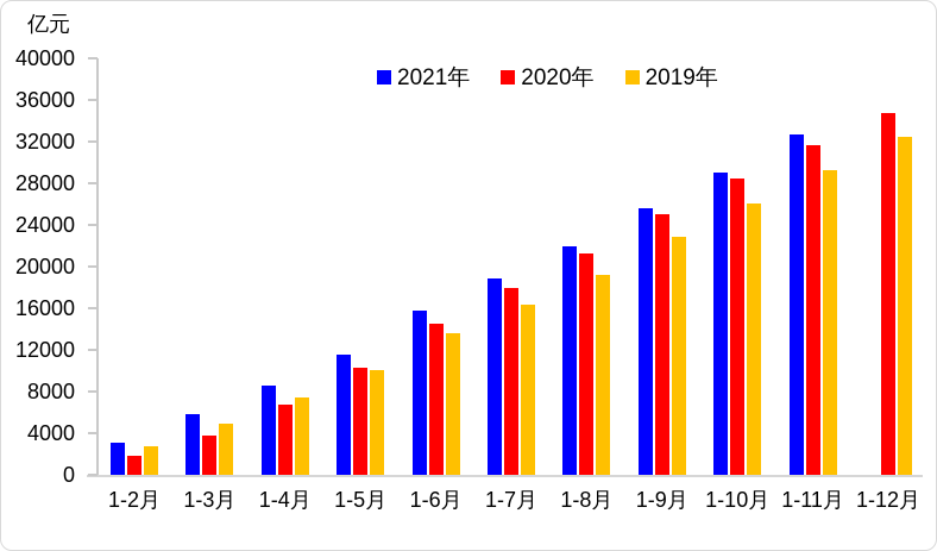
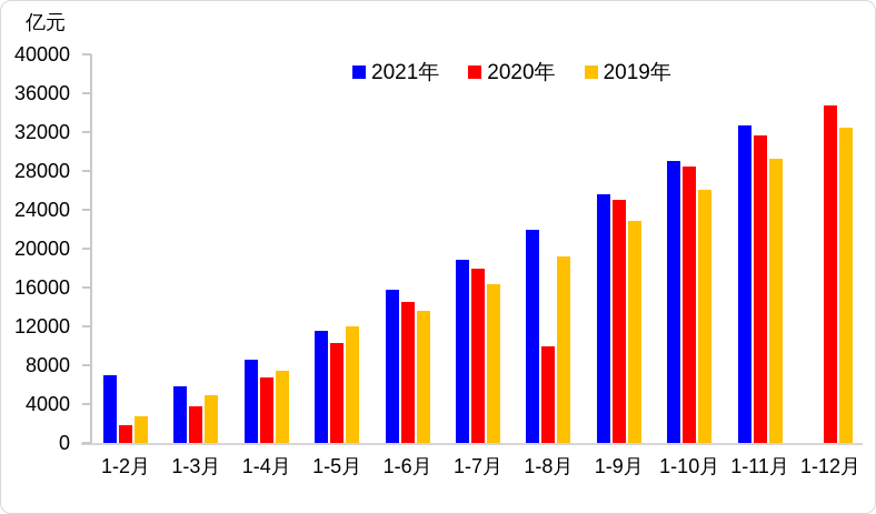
2021年/1-2月: 3000 -> 7000
2019年/1-5月: 10000 -> 12000
2020年/1-8月: 21000 -> 10000
